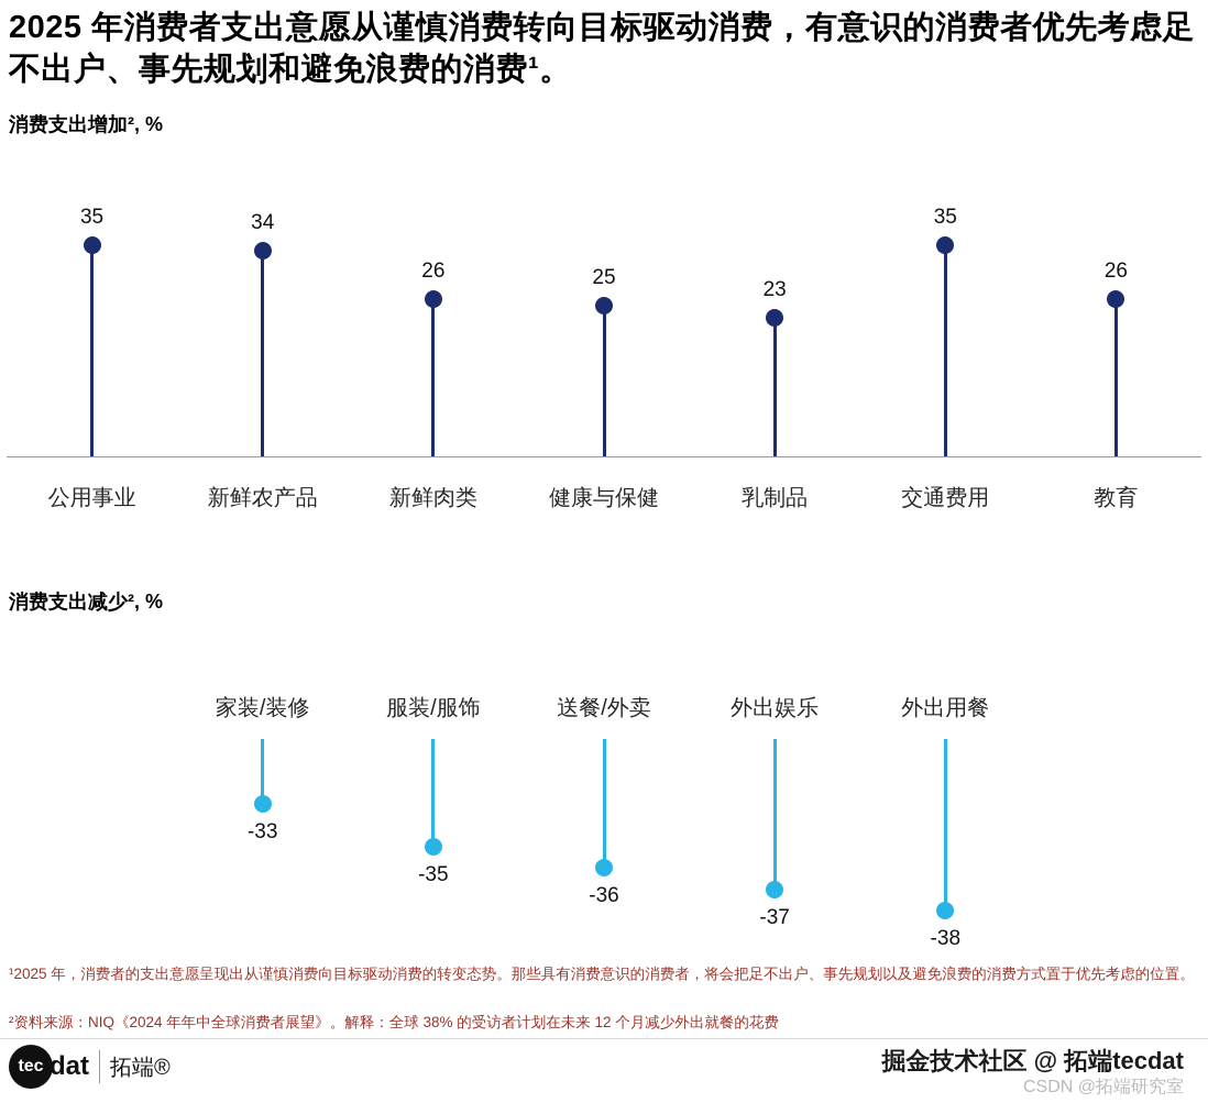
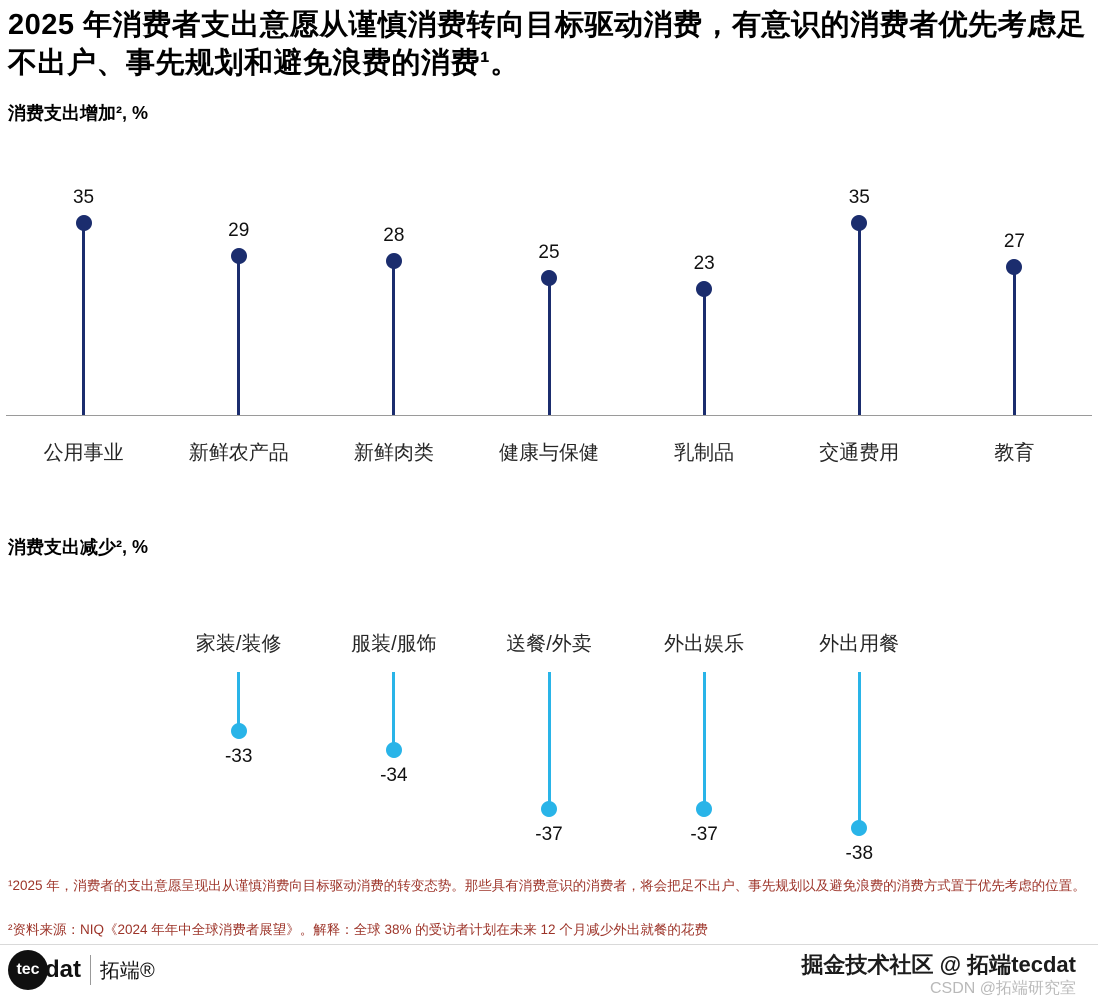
消费支出增加², %/新鲜农产品: 34 -> 29
消费支出增加², %/新鲜肉类: 26 -> 28
消费支出增加², %/教育: 26 -> 27
消费支出减少², %/服装/服饰: -35 -> -34
消费支出减少², %/送餐/外卖: -36 -> -37
